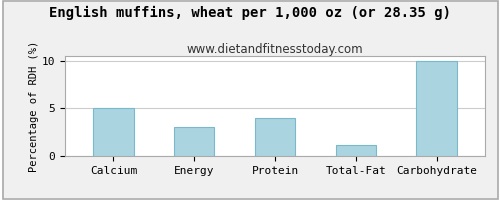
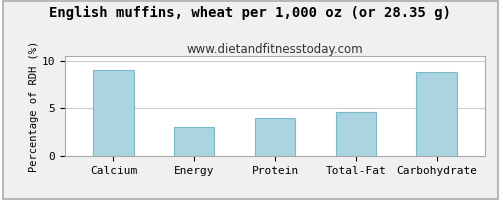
Calcium: 5.0 -> 9.0
Total-Fat: 1.2 -> 4.6
Carbohydrate: 10.0 -> 8.8
